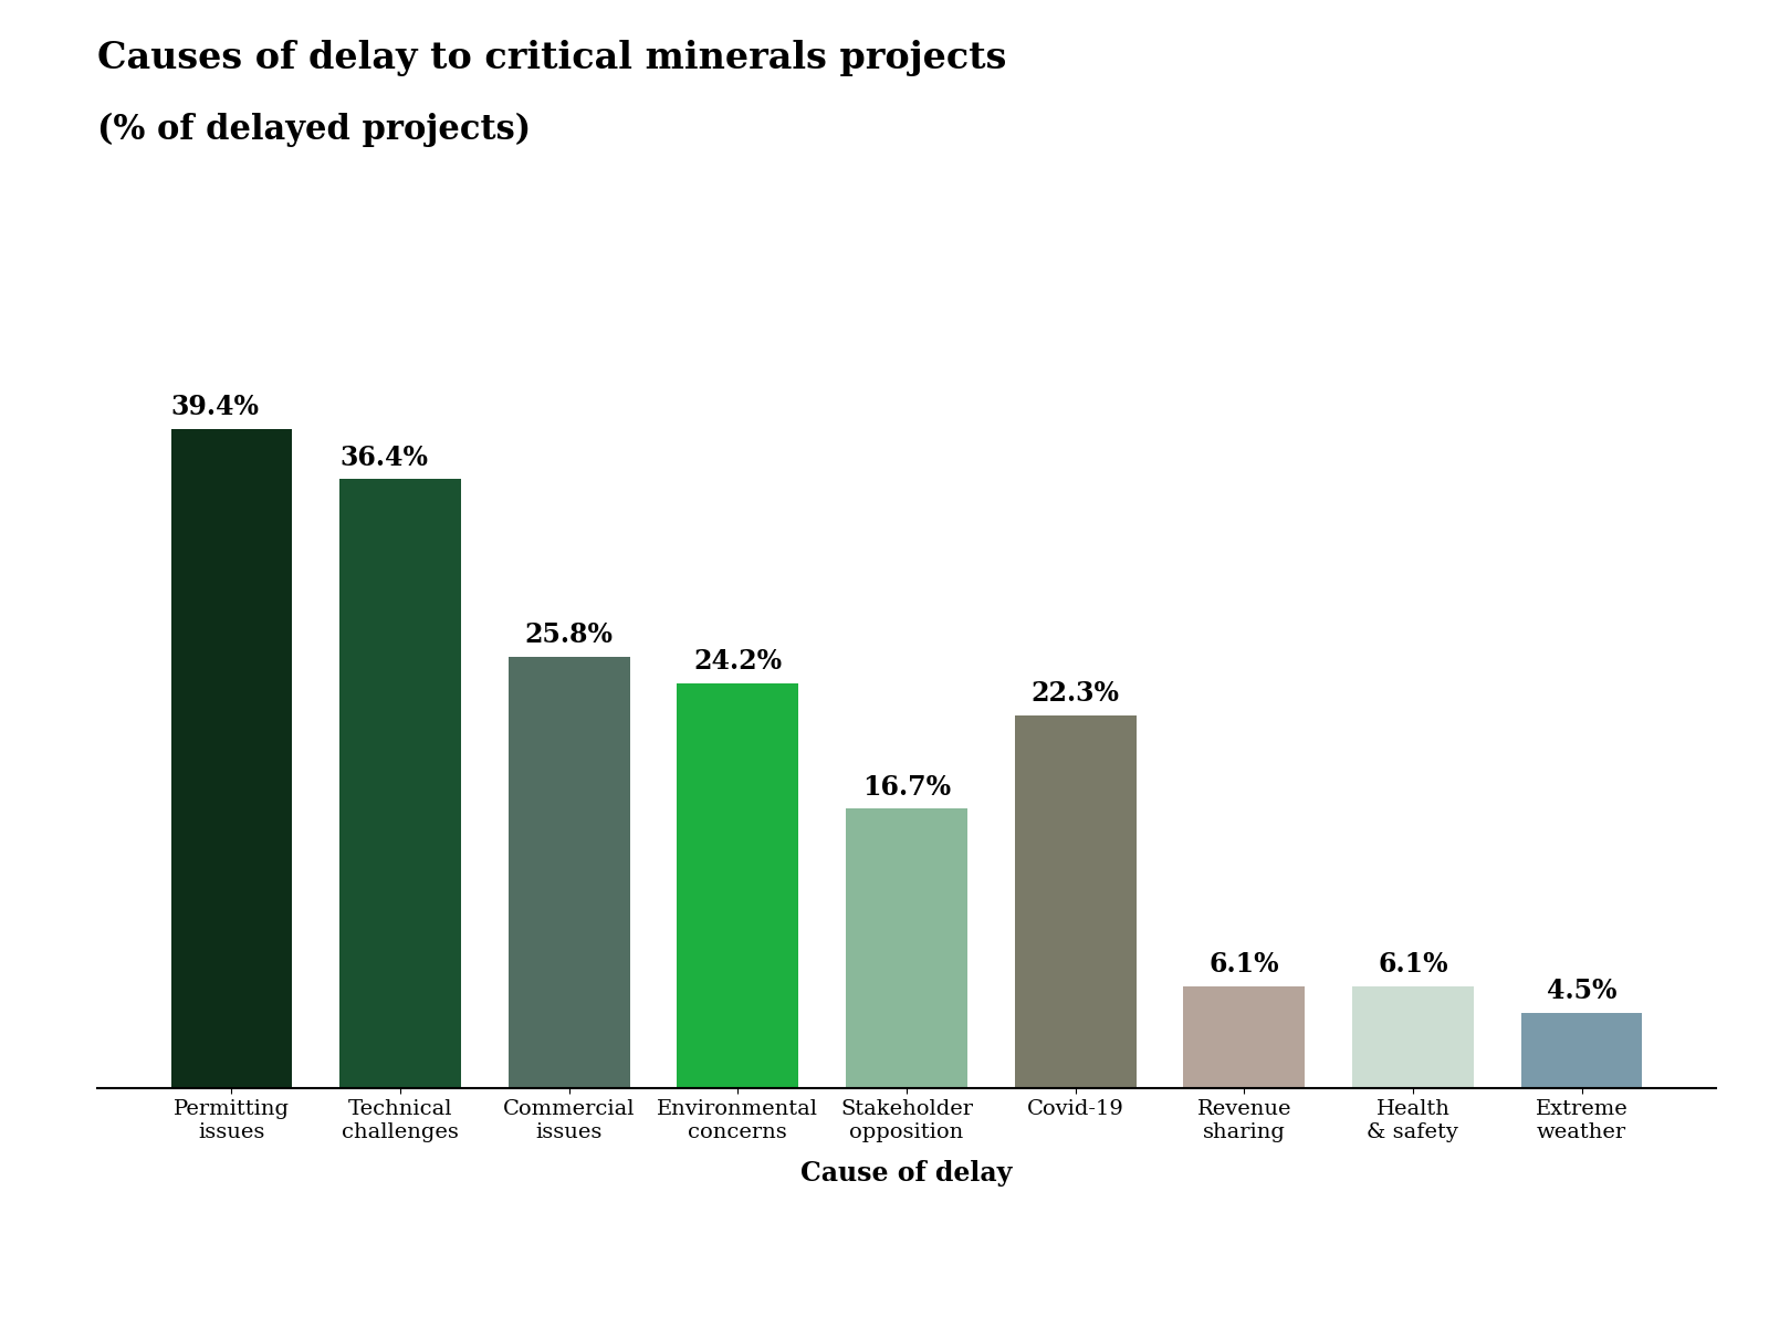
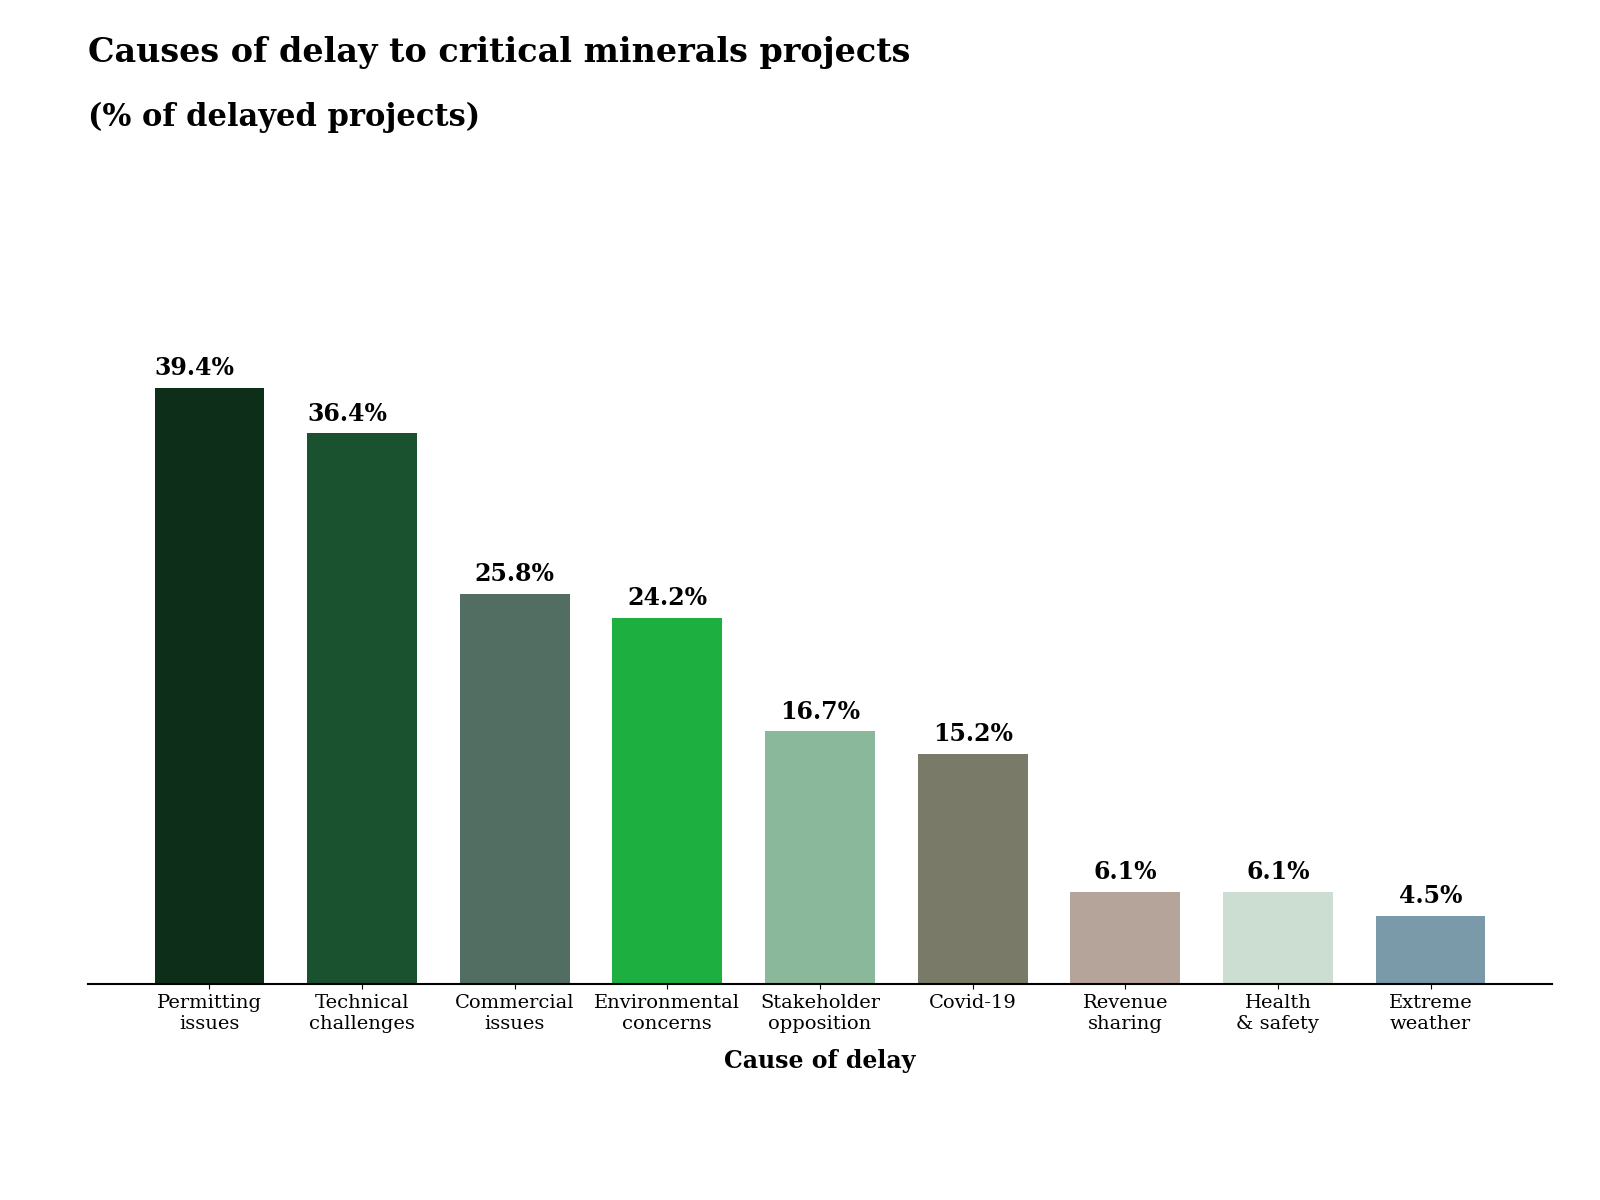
Covid-19: 22.3% -> 15.2%
